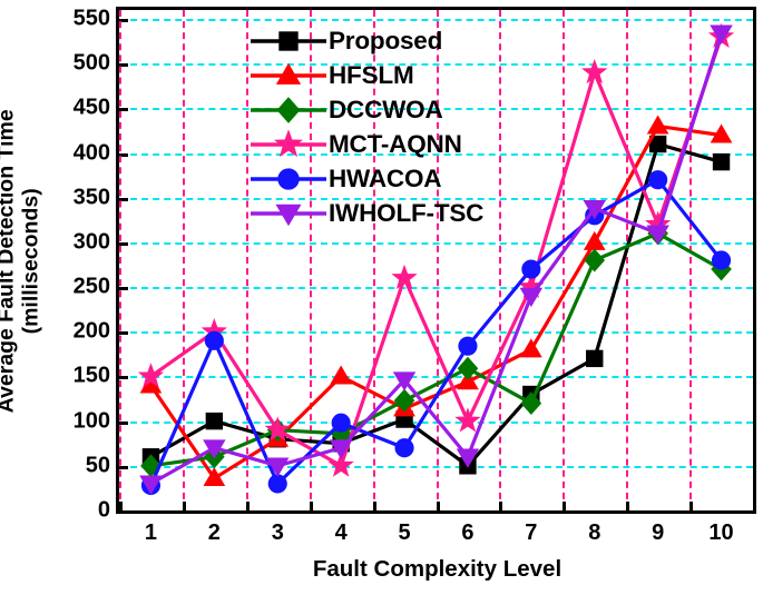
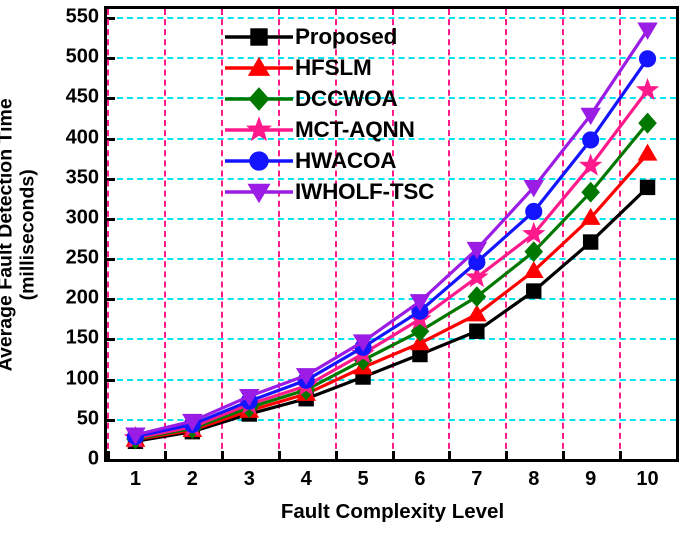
Proposed/1: 60 -> 20
HFSLM/1: 140 -> 20
DCCWOA/1: 50 -> 20
MCT-AQNN/1: 150 -> 30
Proposed/2: 100 -> 30
DCCWOA/2: 60 -> 40
MCT-AQNN/2: 200 -> 40
HWACOA/2: 190 -> 40
IWHOLF-TSC/2: 70 -> 50
Proposed/3: 80 -> 60
HFSLM/3: 80 -> 60
DCCWOA/3: 90 -> 60
MCT-AQNN/3: 90 -> 70
HWACOA/3: 30 -> 70
IWHOLF-TSC/3: 50 -> 80
HFSLM/4: 150 -> 80
MCT-AQNN/4: 50 -> 90
IWHOLF-TSC/4: 70 -> 100
MCT-AQNN/5: 260 -> 130
HWACOA/5: 70 -> 140
Proposed/6: 50 -> 130
MCT-AQNN/6: 100 -> 170
IWHOLF-TSC/6: 60 -> 200
Proposed/7: 130 -> 160
DCCWOA/7: 120 -> 200
MCT-AQNN/7: 250 -> 230
HWACOA/7: 270 -> 240
IWHOLF-TSC/7: 240 -> 260
Proposed/8: 170 -> 210
HFSLM/8: 300 -> 230
DCCWOA/8: 280 -> 260
MCT-AQNN/8: 490 -> 280
HWACOA/8: 330 -> 310
Proposed/9: 410 -> 270
HFSLM/9: 430 -> 300
DCCWOA/9: 310 -> 330
MCT-AQNN/9: 320 -> 360
HWACOA/9: 370 -> 400
IWHOLF-TSC/9: 310 -> 430
Proposed/10: 390 -> 340
HFSLM/10: 420 -> 380
DCCWOA/10: 270 -> 420
MCT-AQNN/10: 530 -> 460
HWACOA/10: 280 -> 500
